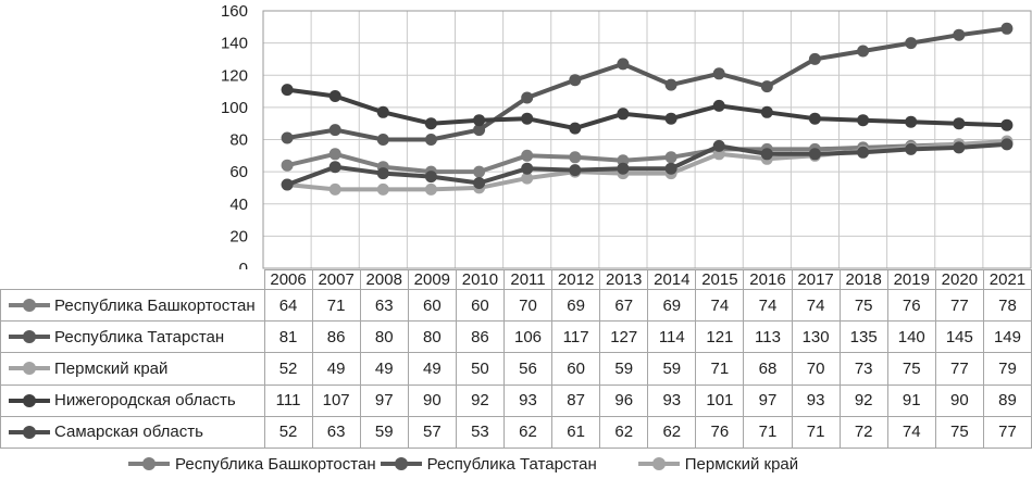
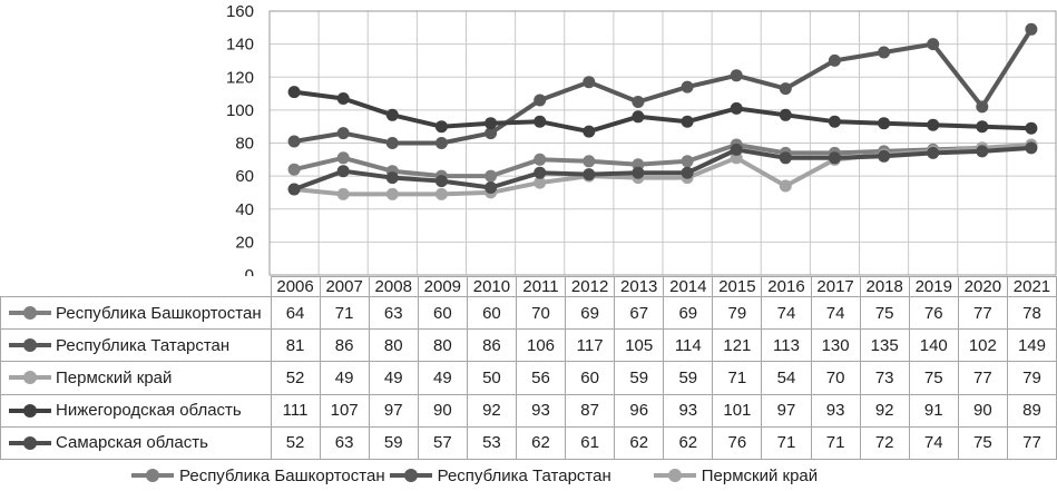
Республика Татарстан/2013: 127 -> 105
Республика Башкортостан/2015: 74 -> 79
Пермский край/2016: 68 -> 54
Республика Татарстан/2020: 145 -> 102
